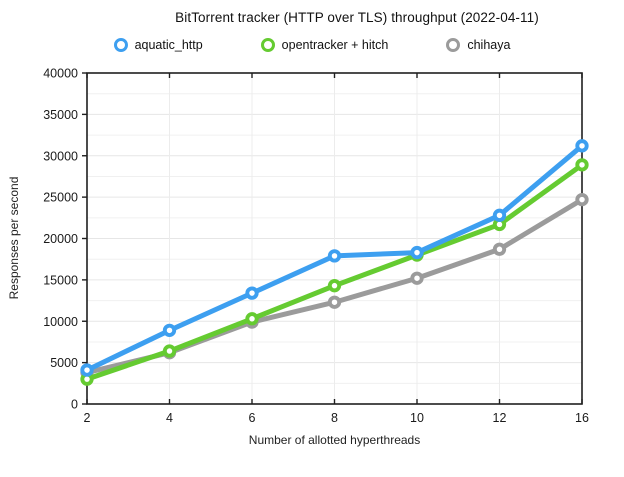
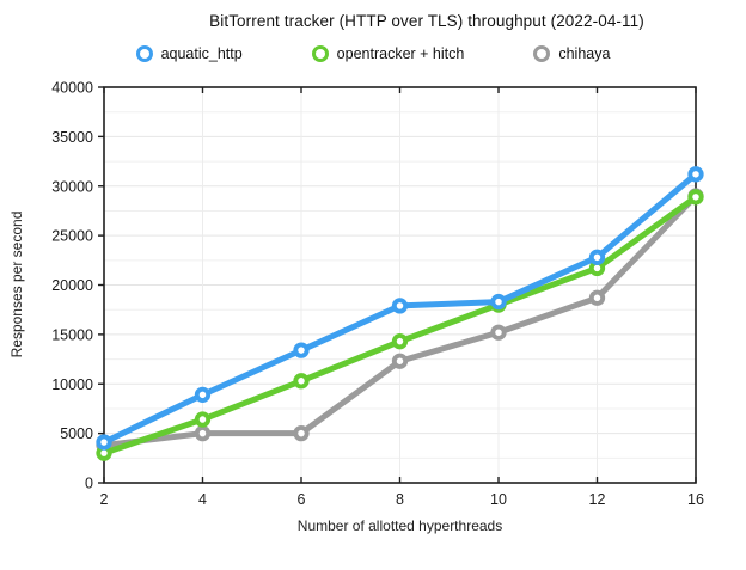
chihaya/4: 6000 -> 5000
chihaya/6: 10000 -> 5000
chihaya/16: 25000 -> 29000
